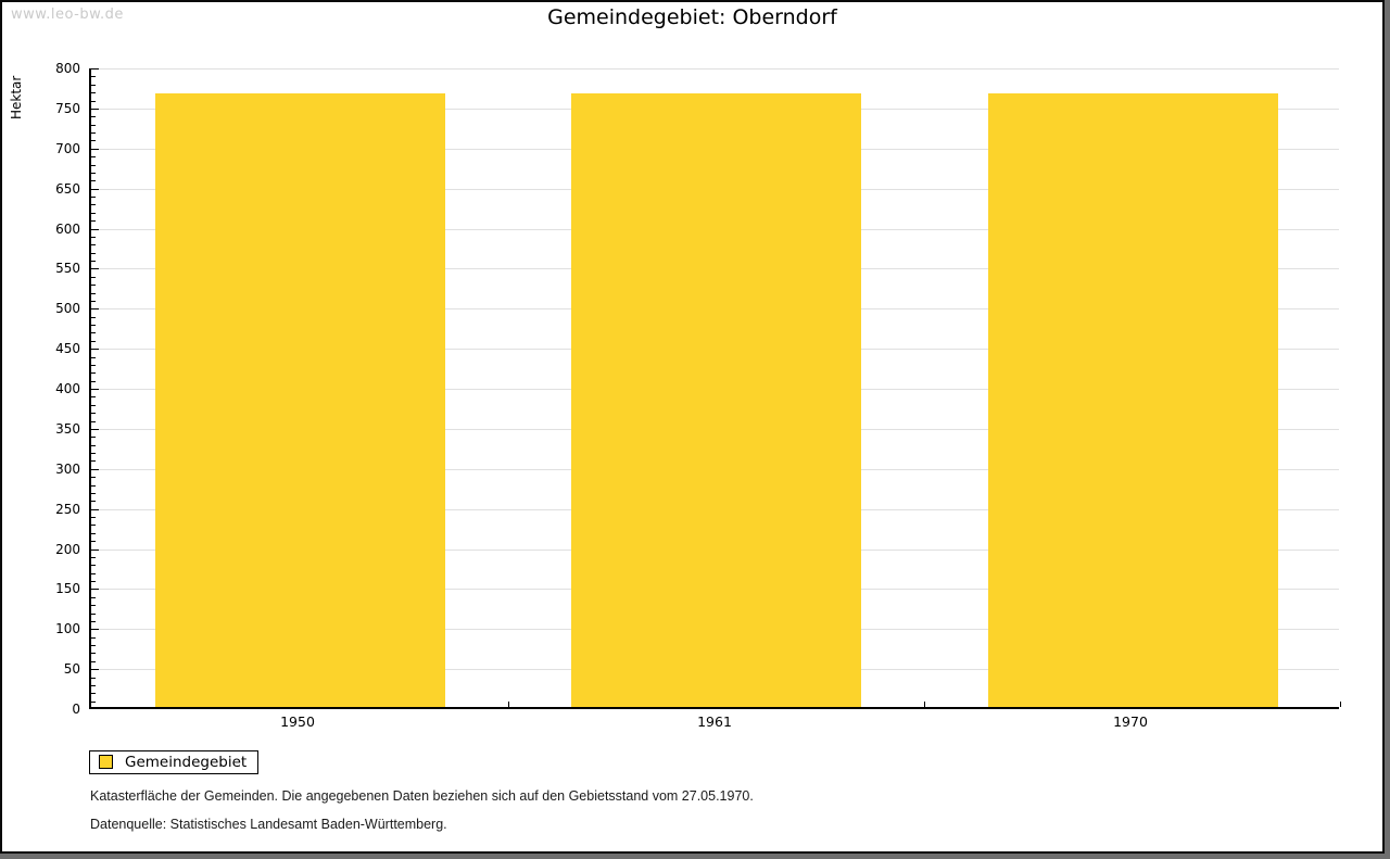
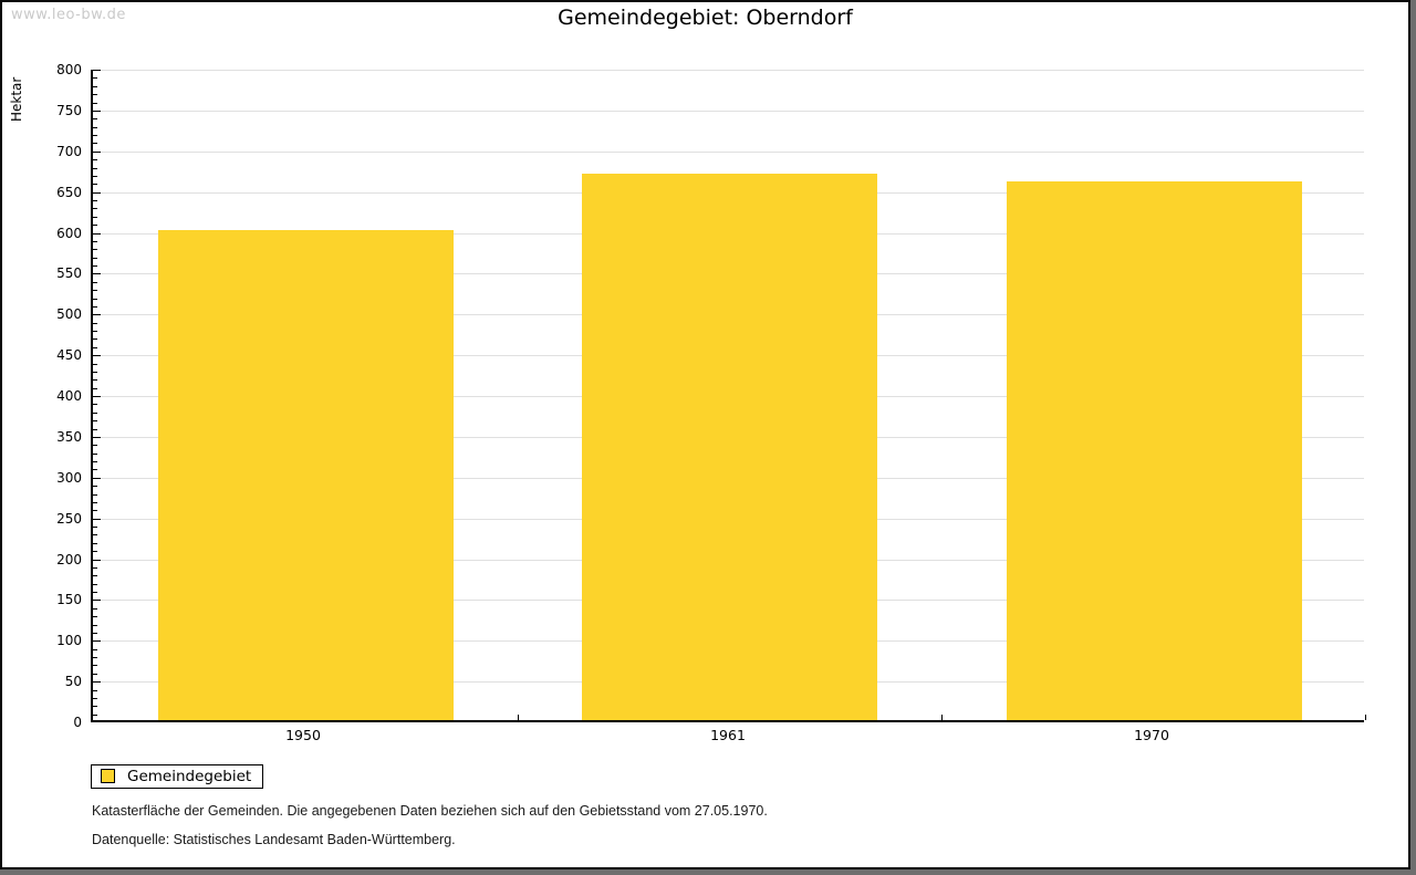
1950: 770 -> 600
1961: 770 -> 670
1970: 770 -> 660
